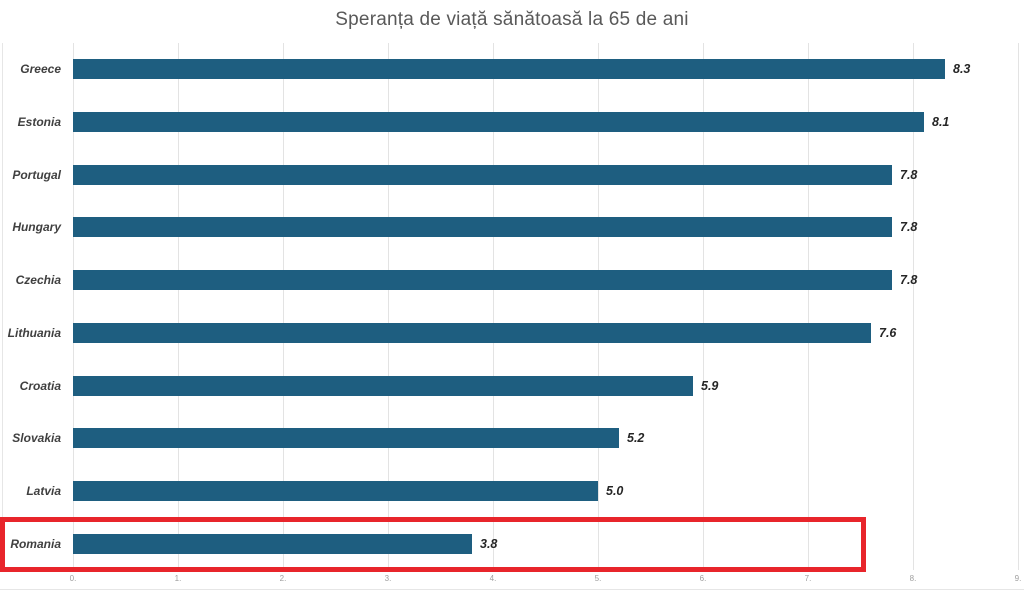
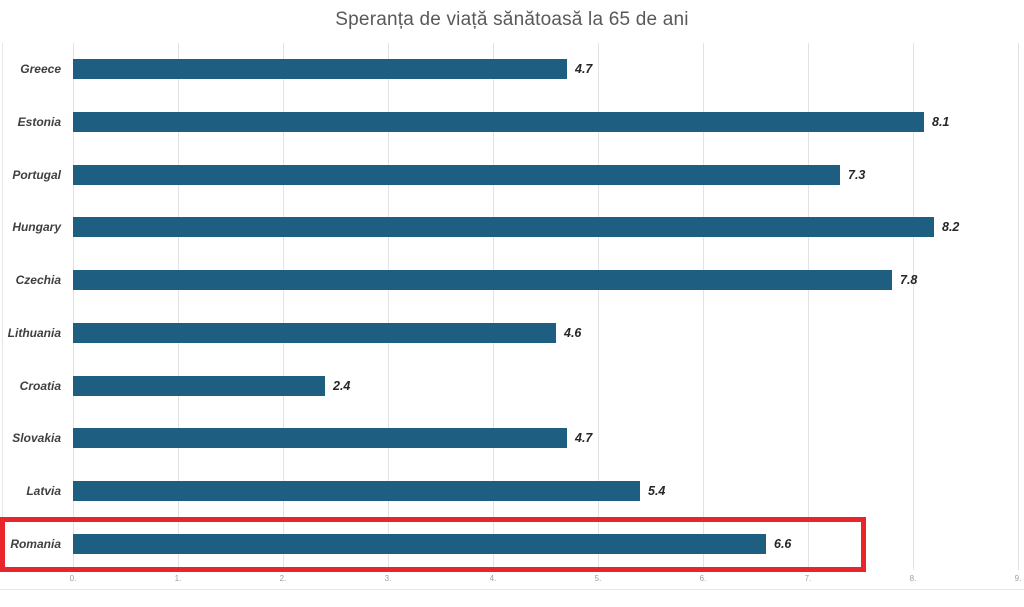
Greece: 8.3 -> 4.7
Portugal: 7.8 -> 7.3
Hungary: 7.8 -> 8.2
Lithuania: 7.6 -> 4.6
Croatia: 5.9 -> 2.4
Slovakia: 5.2 -> 4.7
Latvia: 5.0 -> 5.4
Romania: 3.8 -> 6.6
